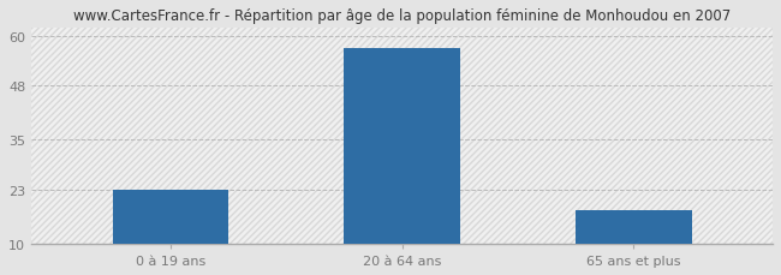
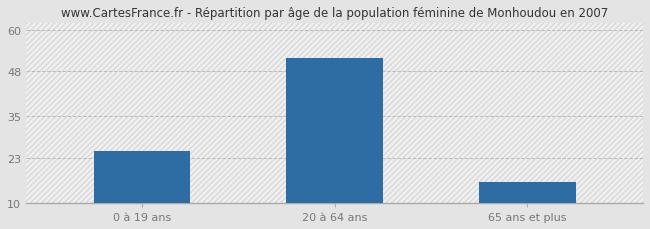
0 à 19 ans: 23 -> 25
20 à 64 ans: 57 -> 52
65 ans et plus: 18 -> 16
